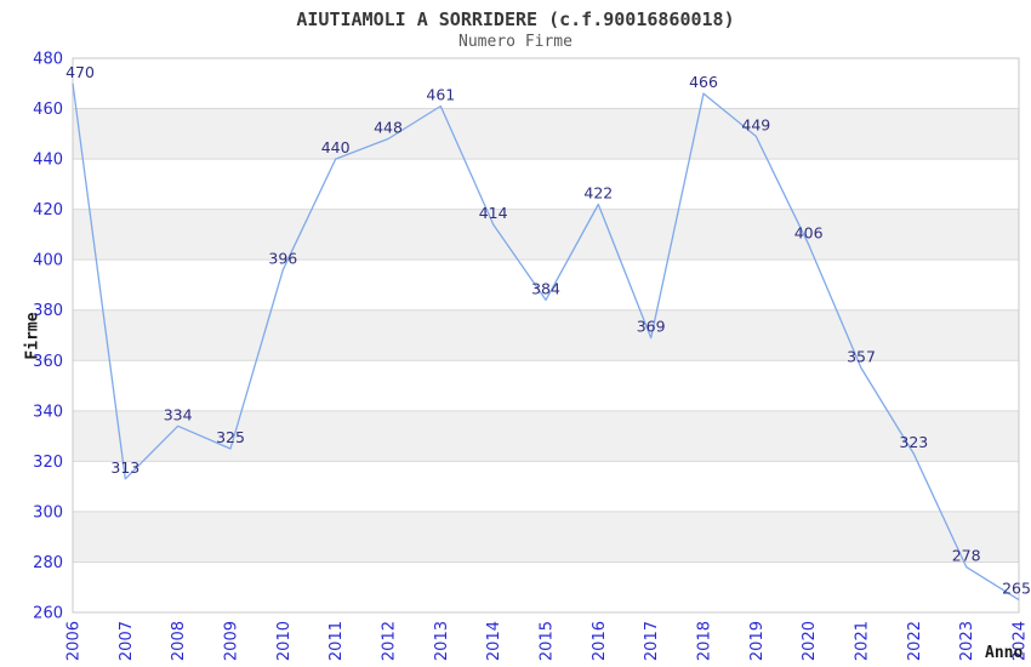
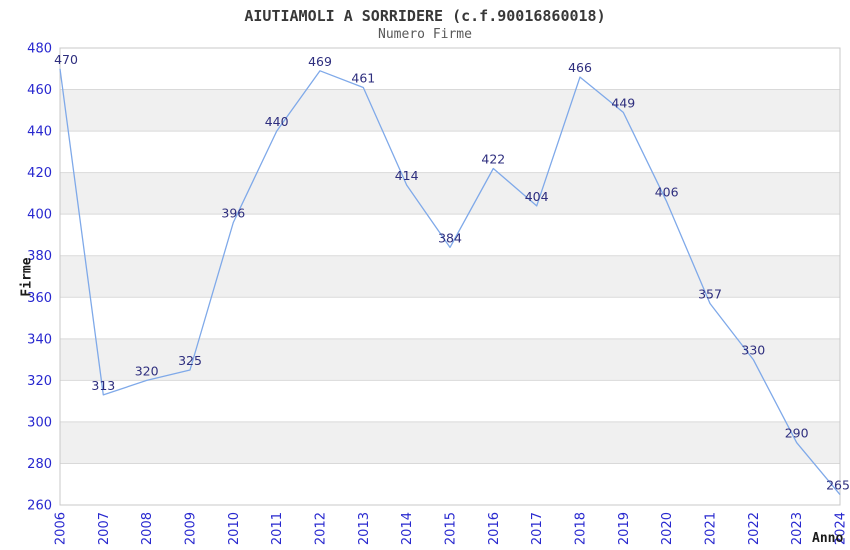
2008: 334 -> 320
2012: 448 -> 469
2017: 369 -> 404
2022: 323 -> 330
2023: 278 -> 290
